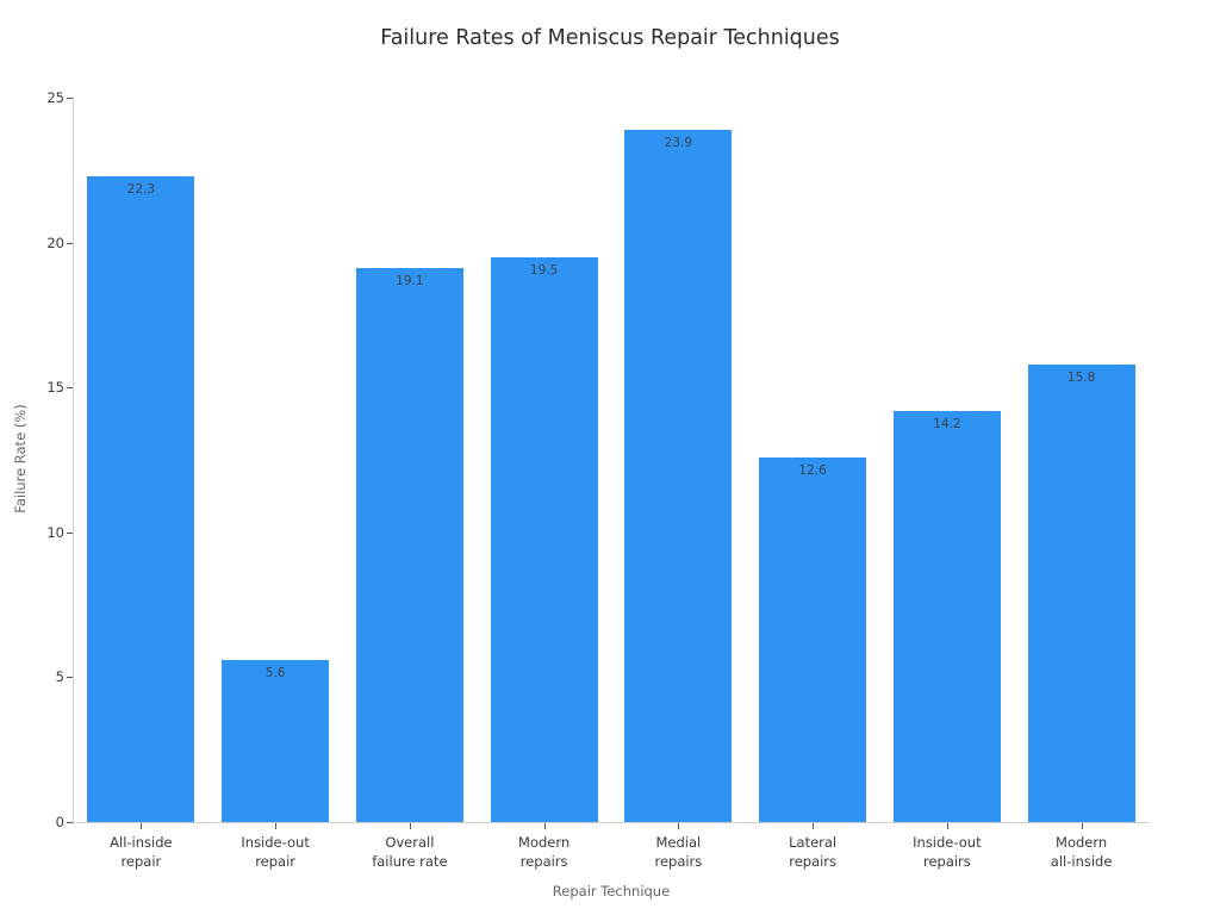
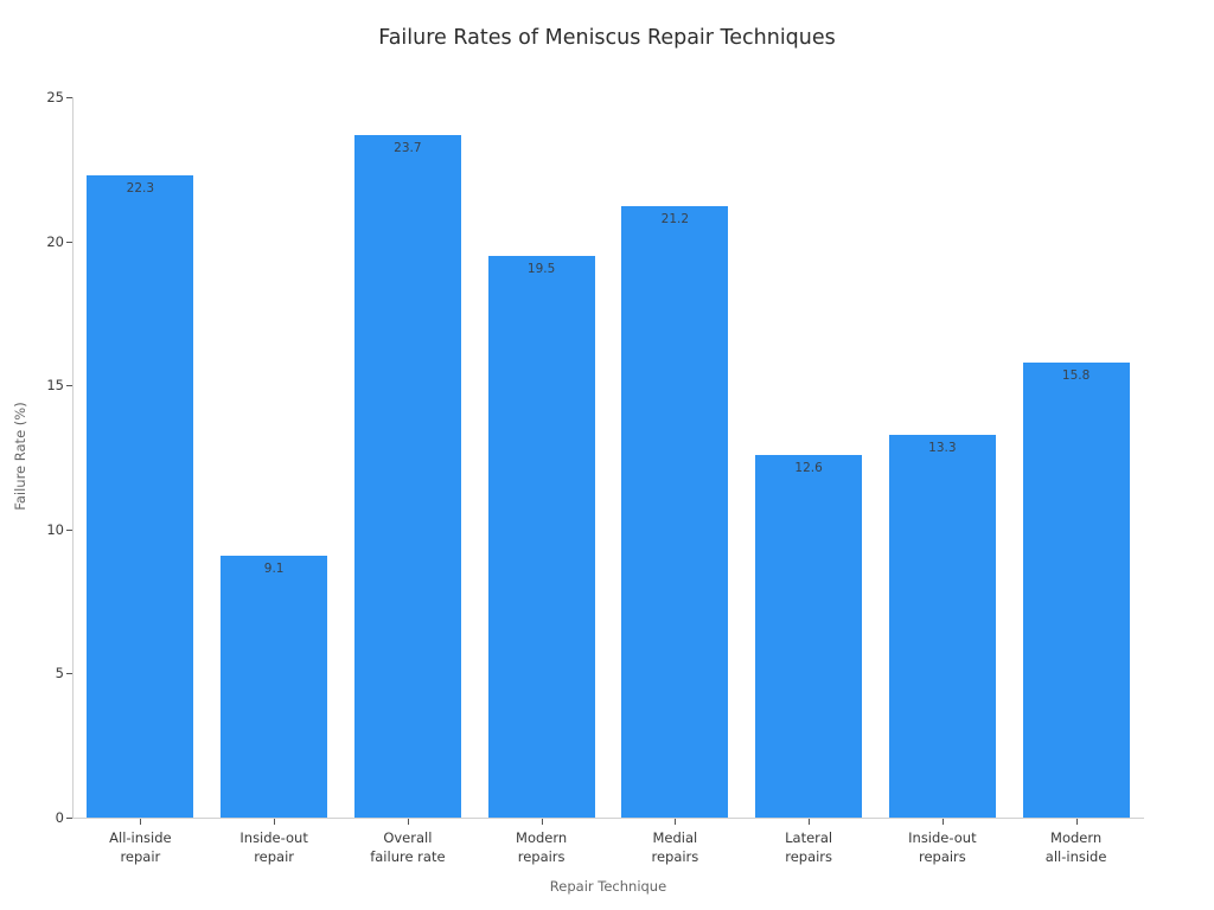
Inside-out repair: 5.6 -> 9.1
Overall failure rate: 19.1 -> 23.7
Medial repairs: 23.9 -> 21.2
Inside-out repairs: 14.2 -> 13.3
